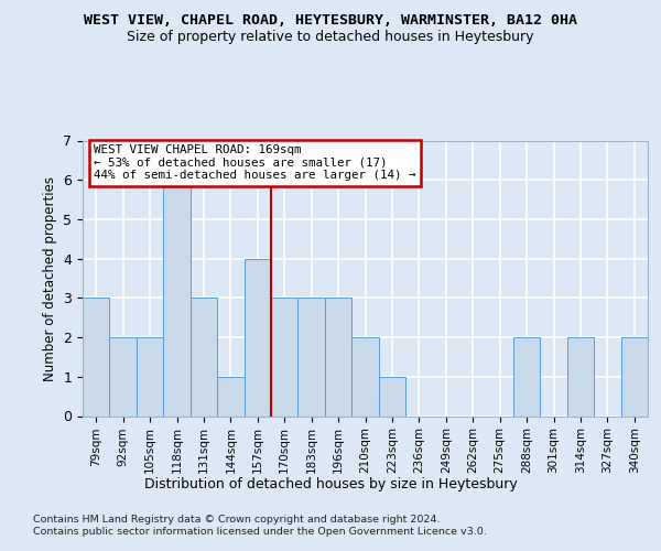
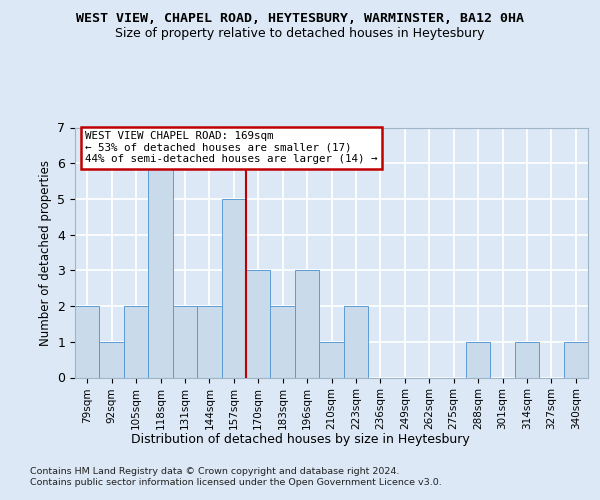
79sqm: 3 -> 2
92sqm: 2 -> 1
131sqm: 3 -> 2
144sqm: 1 -> 2
157sqm: 4 -> 5
183sqm: 3 -> 2
210sqm: 2 -> 1
223sqm: 1 -> 2
288sqm: 2 -> 1
314sqm: 2 -> 1
340sqm: 2 -> 1
